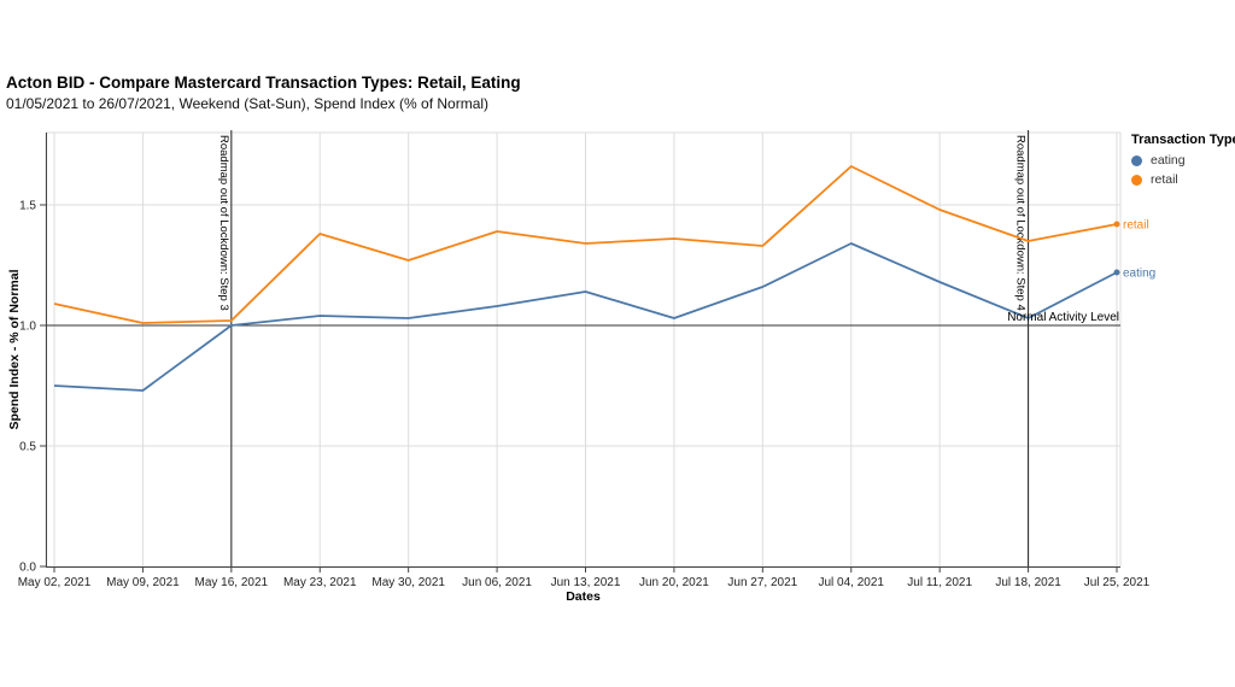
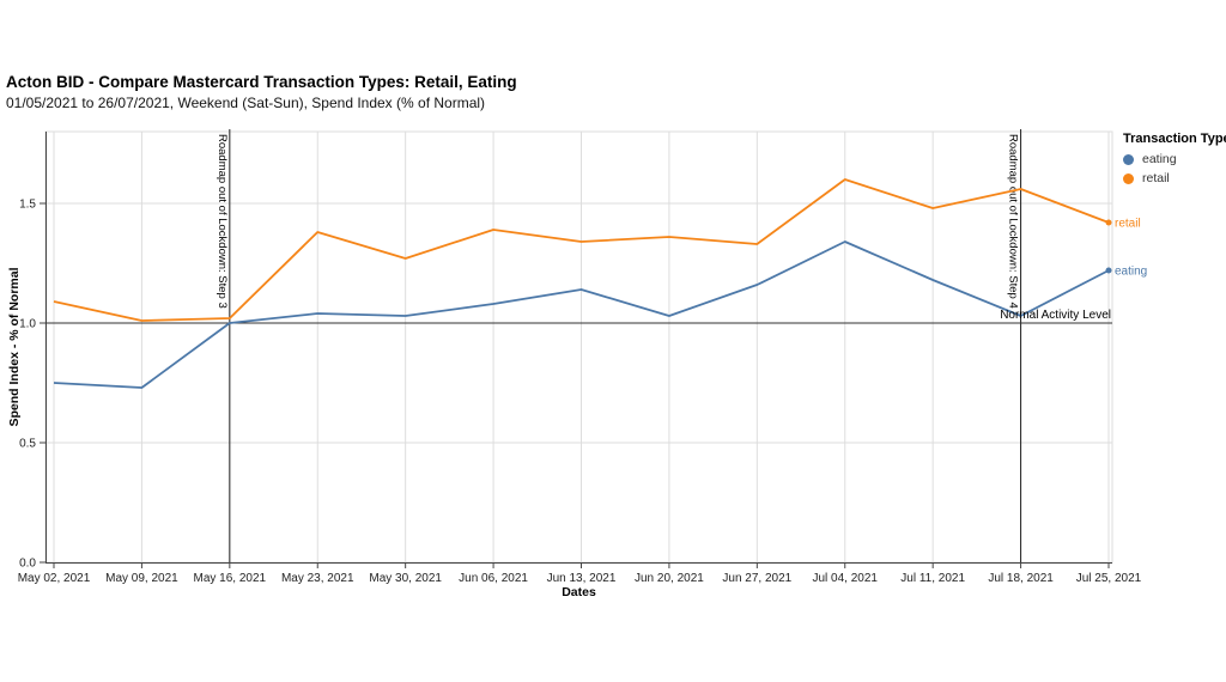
retail/Jul 04, 2021: 1.66 -> 1.60
retail/Jul 18, 2021: 1.35 -> 1.56
